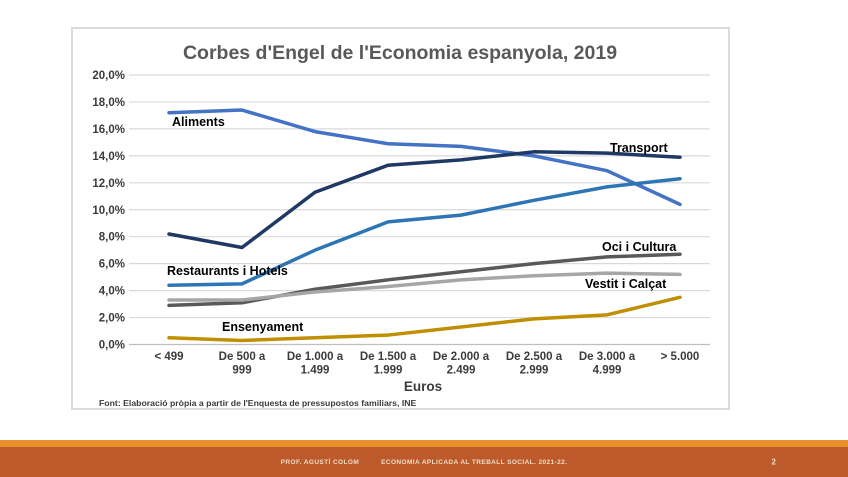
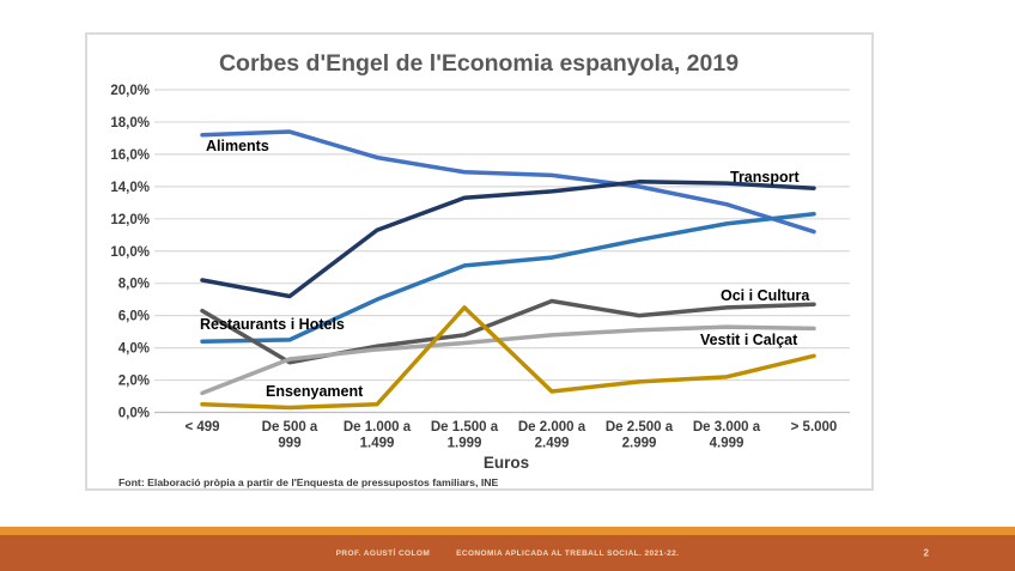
Oci i Cultura/< 499: 2,9% -> 6,3%
Vestit i Calçat/< 499: 3,3% -> 1,2%
Ensenyament/De 1.500 a 1.999: 0,7% -> 6,5%
Oci i Cultura/De 2.000 a 2.499: 5,4% -> 6,9%
Aliments/> 5.000: 10,4% -> 11,2%
